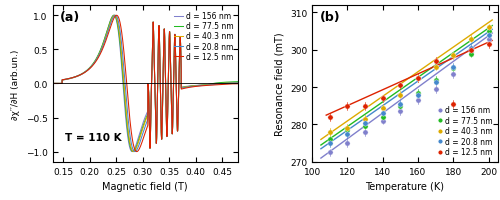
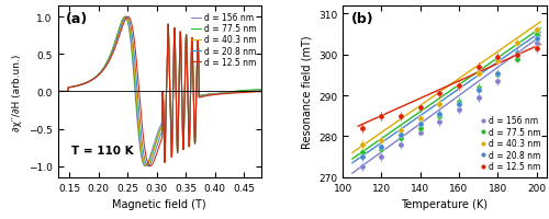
d = 77.5 nm/120: 278.5 -> 277.0
d = 12.5 nm/180: 285.5 -> 299.5
